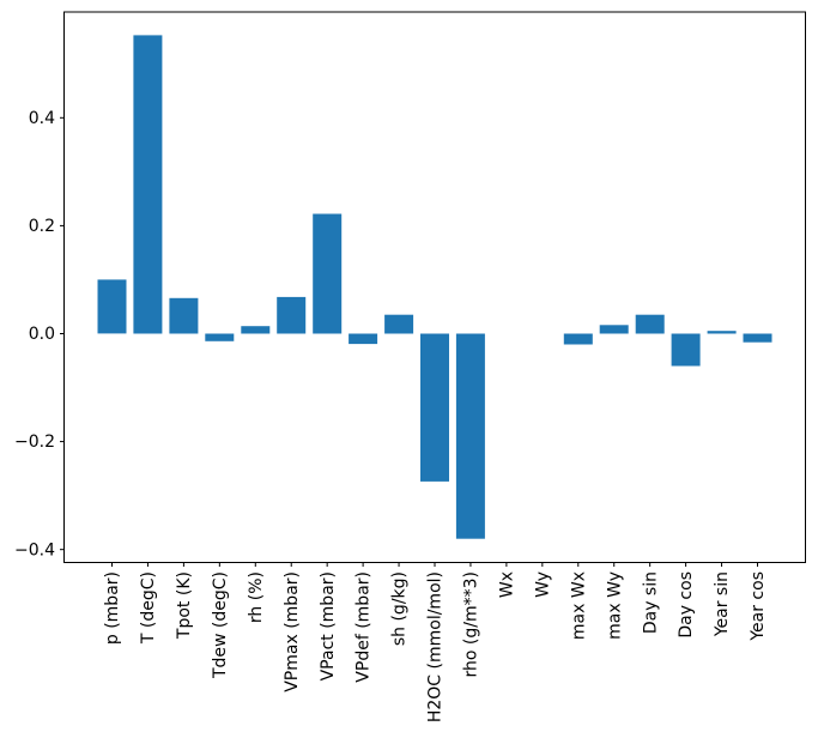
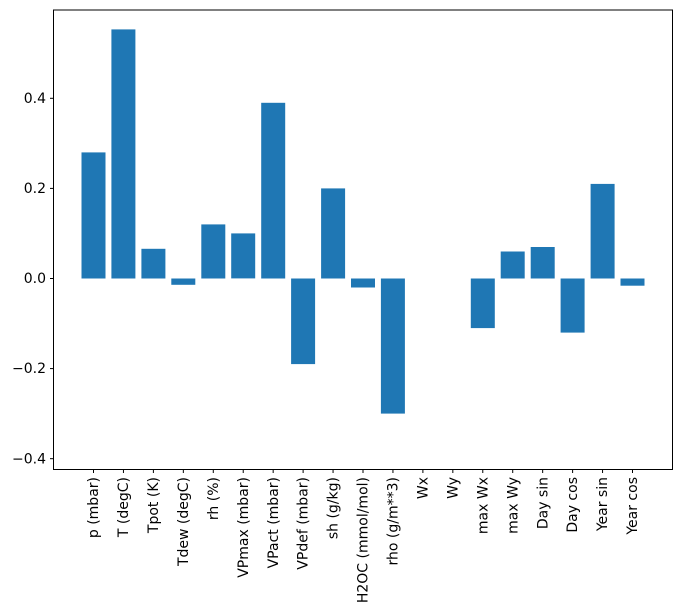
p (mbar): 0.10 -> 0.28
rh (%): 0.01 -> 0.12
VPmax (mbar): 0.07 -> 0.10
VPact (mbar): 0.22 -> 0.39
VPdef (mbar): -0.02 -> -0.19
sh (g/kg): 0.04 -> 0.20
H2OC (mmol/mol): -0.27 -> -0.02
rho (g/m**3): -0.38 -> -0.30
max Wx: -0.02 -> -0.11
max Wy: 0.02 -> 0.06
Day sin: 0.04 -> 0.07
Day cos: -0.06 -> -0.12
Year sin: 0.01 -> 0.21
